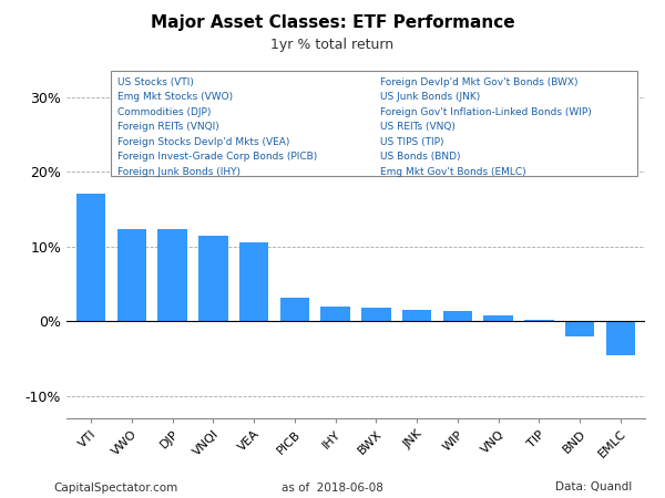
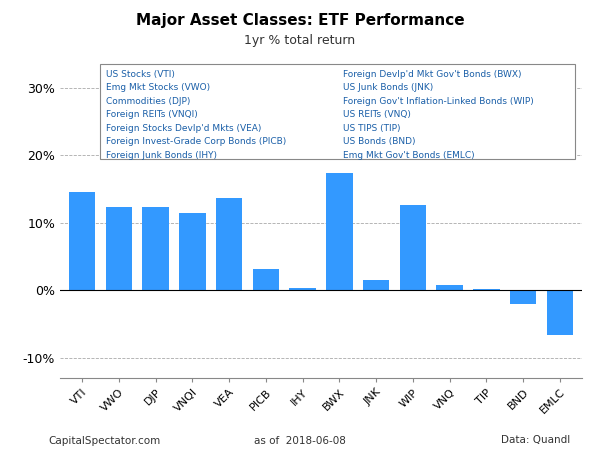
VTI: 17.1% -> 14.6%
VEA: 10.5% -> 13.6%
IHY: 2.0% -> 0.4%
BWX: 1.8% -> 17.4%
WIP: 1.3% -> 12.6%
EMLC: -4.6% -> -6.6%
